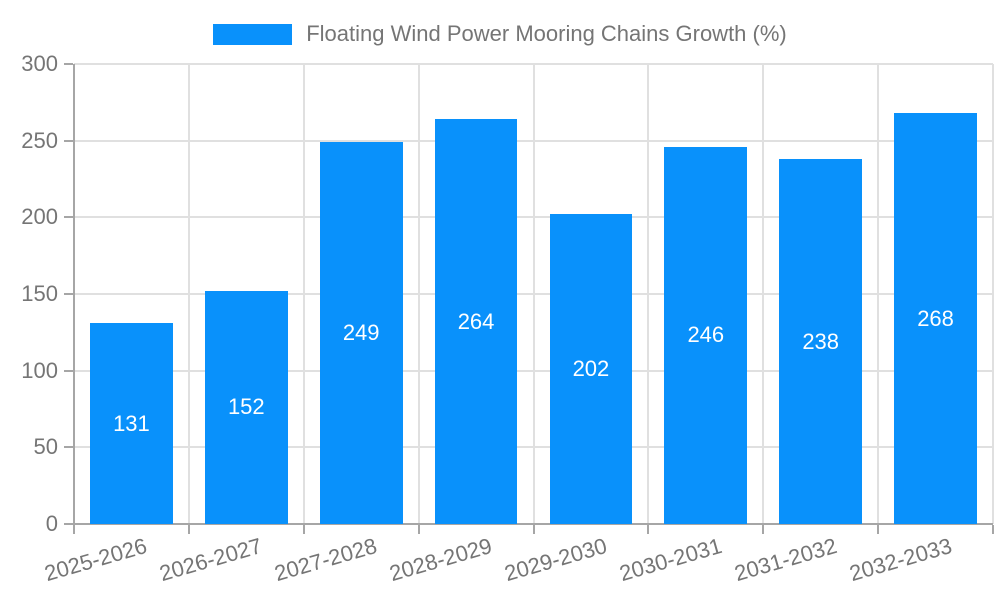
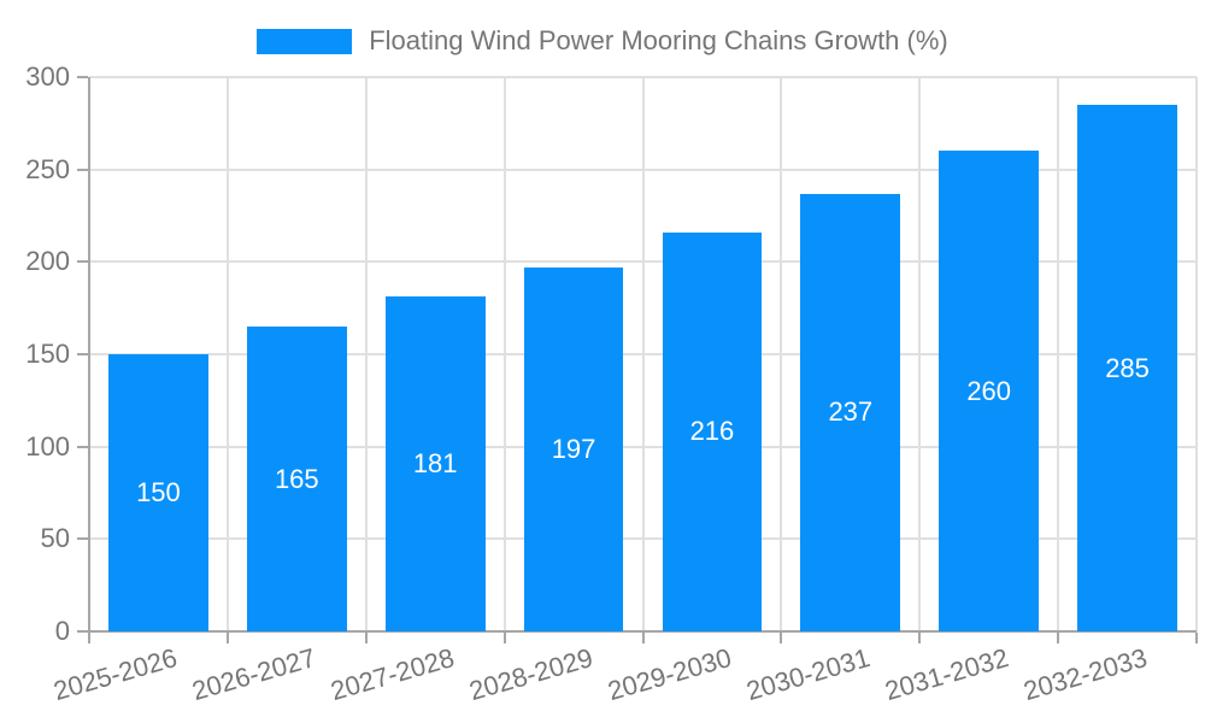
2025-2026: 131 -> 150
2026-2027: 152 -> 165
2027-2028: 249 -> 181
2028-2029: 264 -> 197
2029-2030: 202 -> 216
2030-2031: 246 -> 237
2031-2032: 238 -> 260
2032-2033: 268 -> 285
